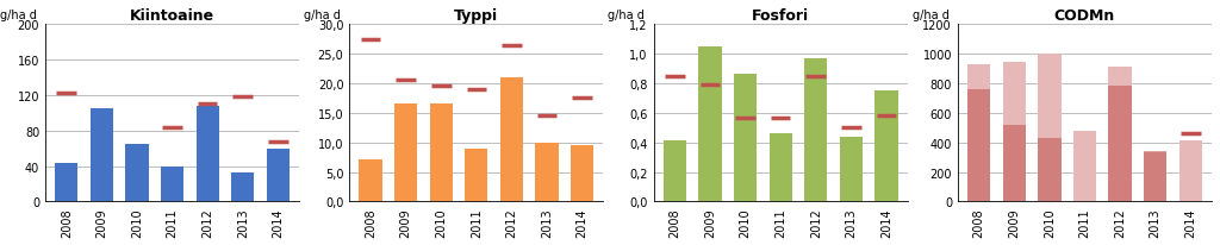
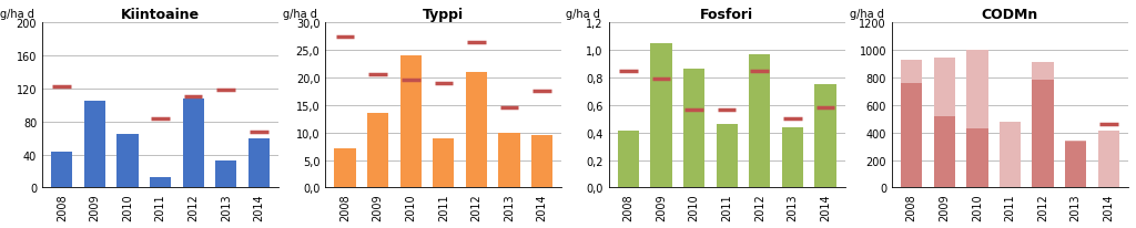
Kiintoaine/2011: 40 -> 12
Typpi/2009: 16,5 -> 13,5
Typpi/2010: 16,5 -> 24,0
